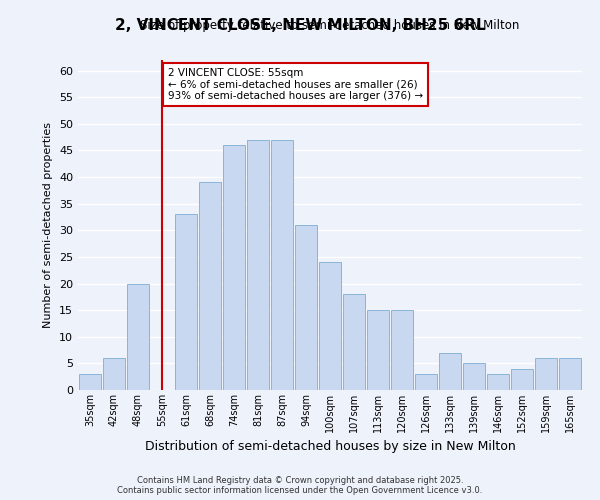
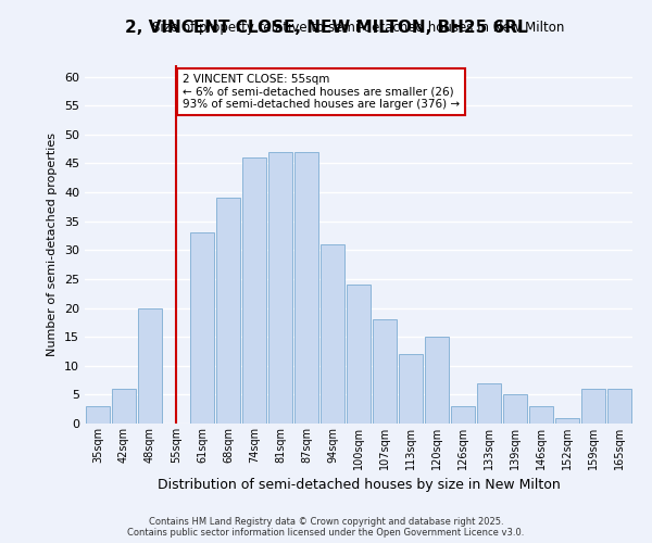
113sqm: 15 -> 12
152sqm: 4 -> 1
